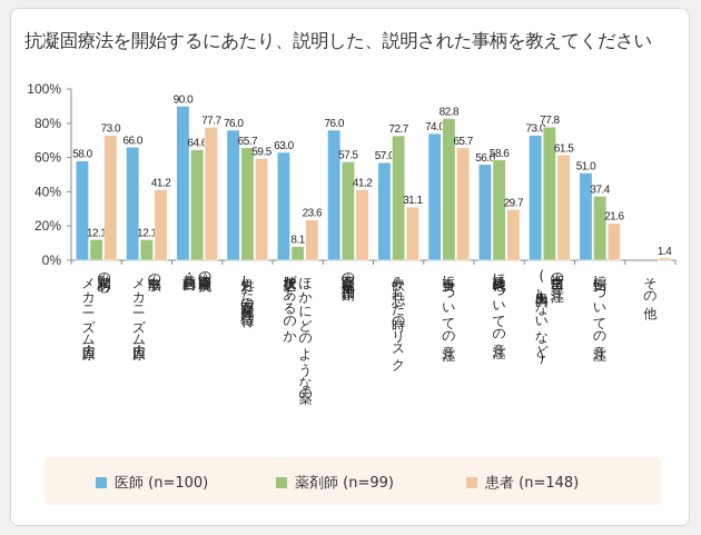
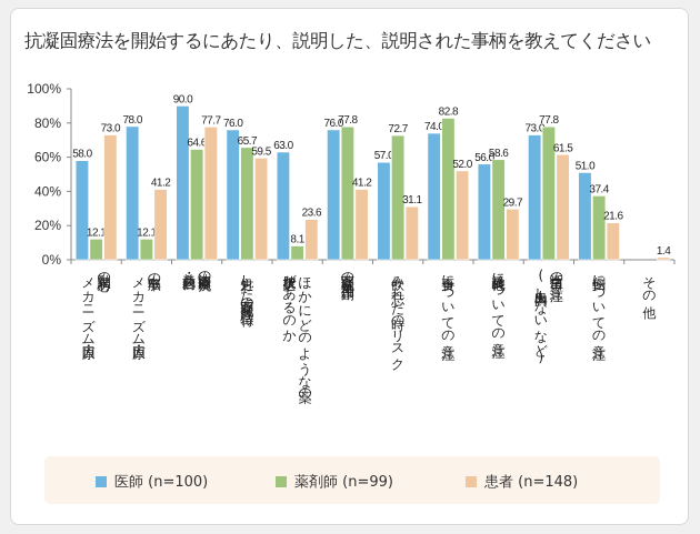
医師 (n=100)/脳卒中の メカニズム・原因: 66.0 -> 78.0
薬剤師 (n=99)/抗凝固薬の副作用: 57.5 -> 77.8
患者 (n=148)/食事についての注意: 65.7 -> 52.0
